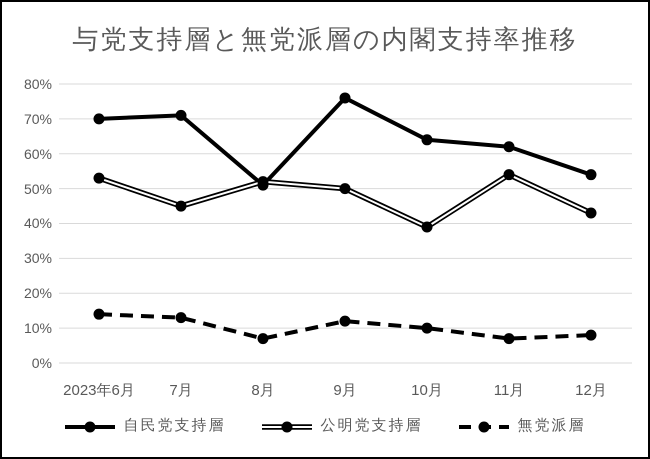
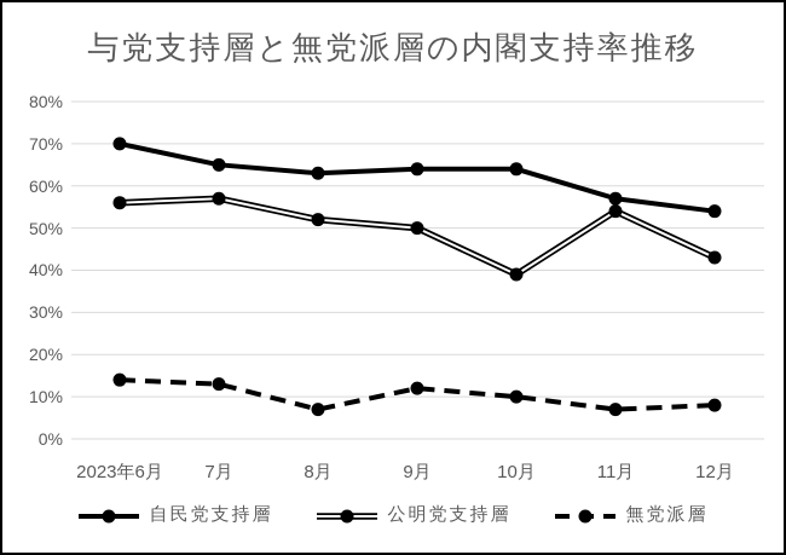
公明党支持層/2023年6月: 53% -> 56%
自民党支持層/7月: 71% -> 65%
公明党支持層/7月: 45% -> 57%
自民党支持層/8月: 51% -> 63%
自民党支持層/9月: 76% -> 64%
自民党支持層/11月: 62% -> 57%
